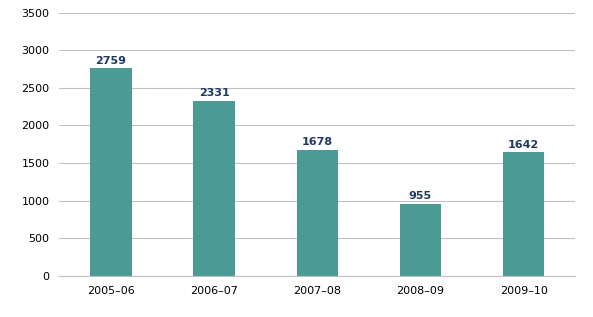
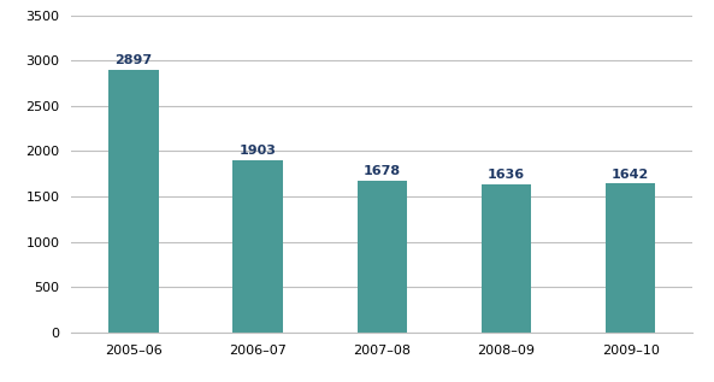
2005–06: 2759 -> 2897
2006–07: 2331 -> 1903
2008–09: 955 -> 1636
